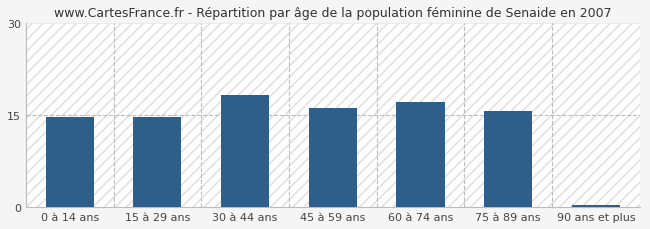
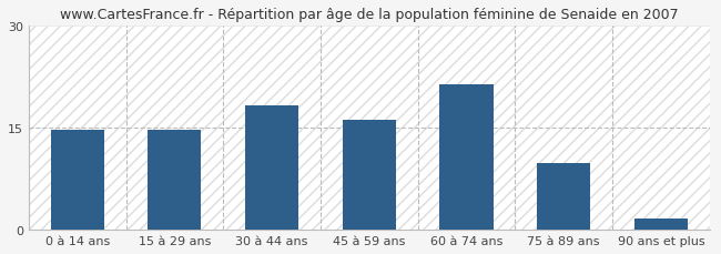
60 à 74 ans: 17.2 -> 21.4
75 à 89 ans: 15.7 -> 9.8
90 ans et plus: 0.3 -> 1.6
